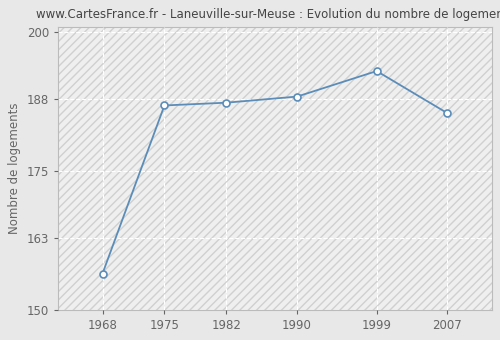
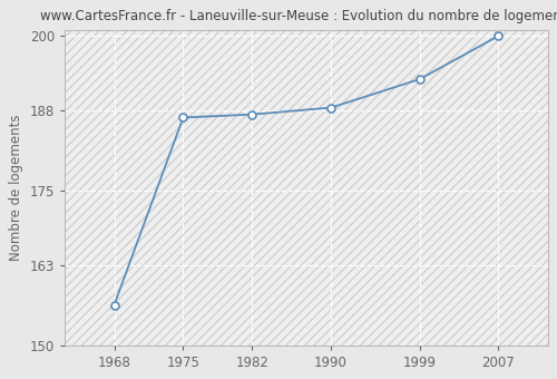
2007: 185.4 -> 200.0
